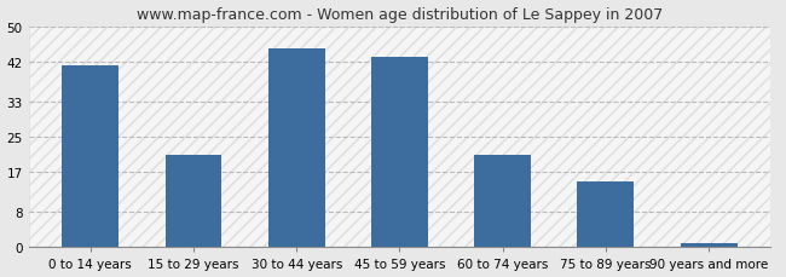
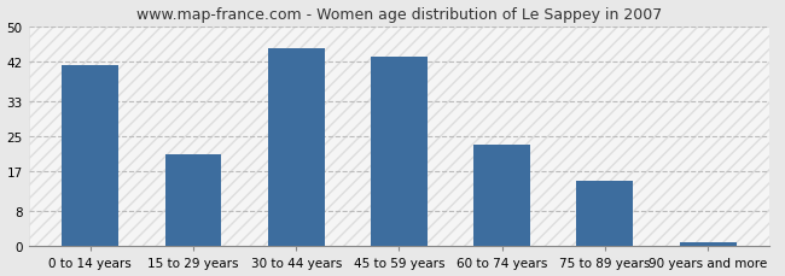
60 to 74 years: 21 -> 23
